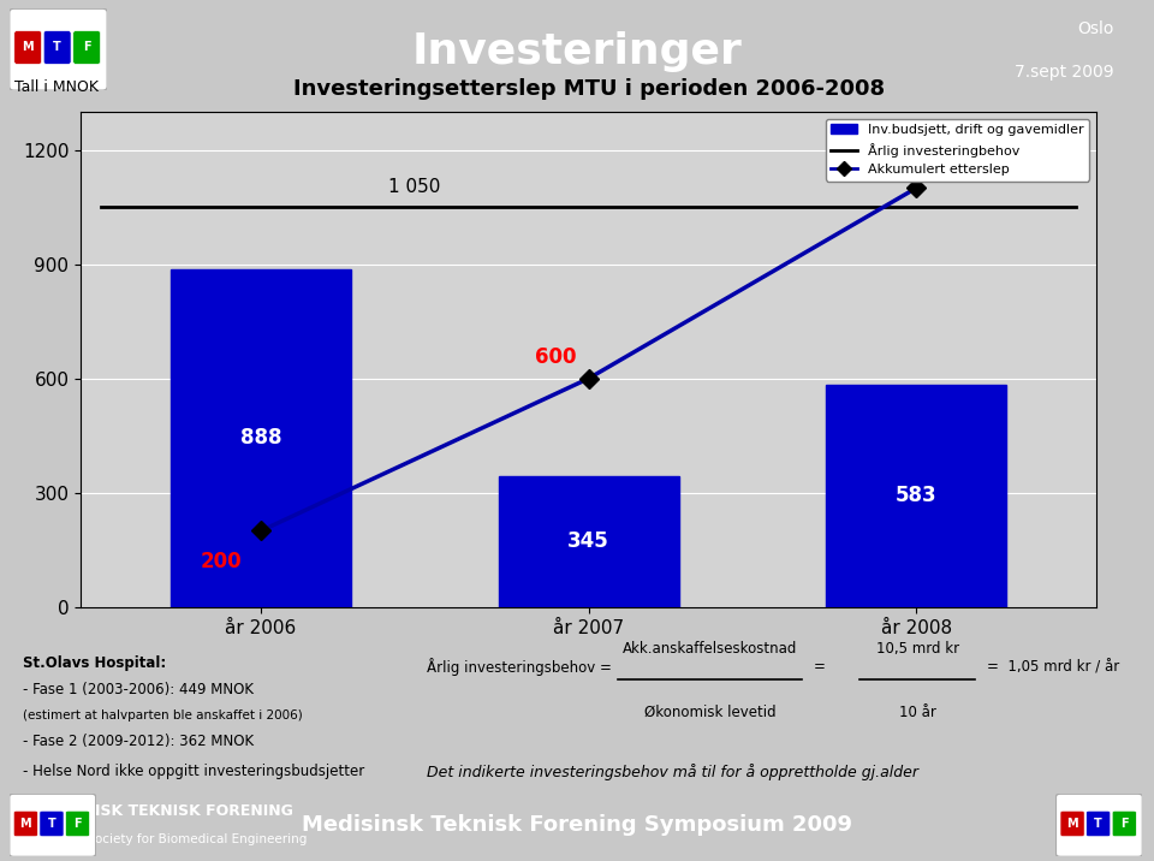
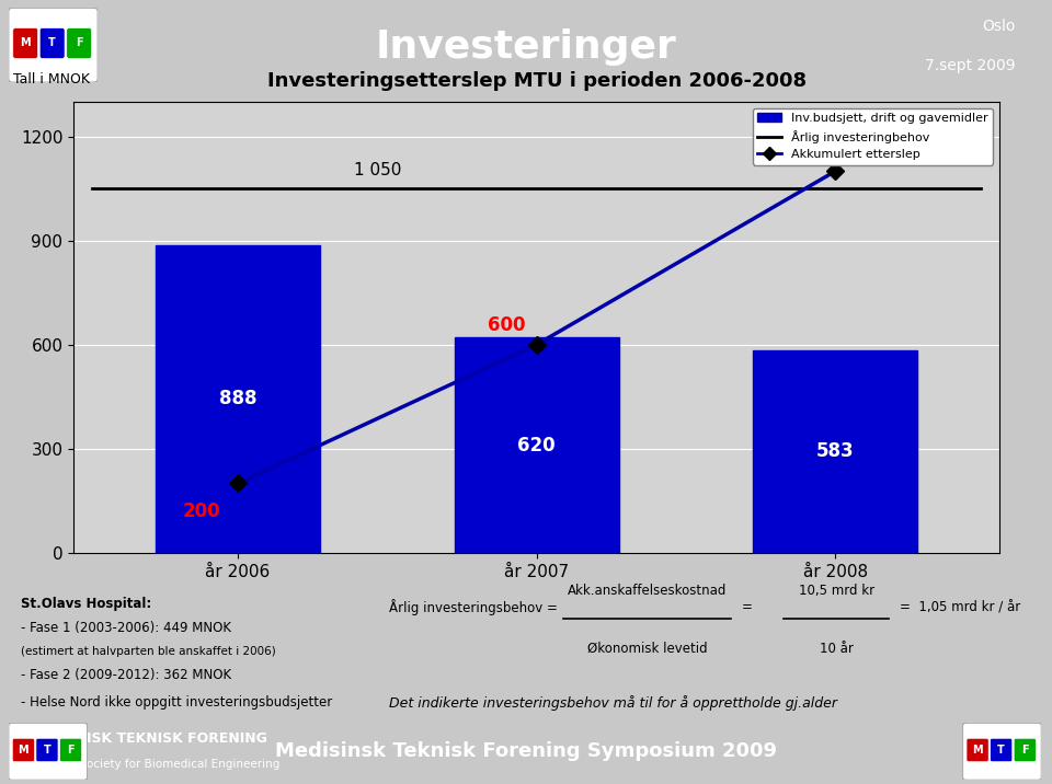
Inv.budsjett, drift og gavemidler/år 2007: 345 -> 620
